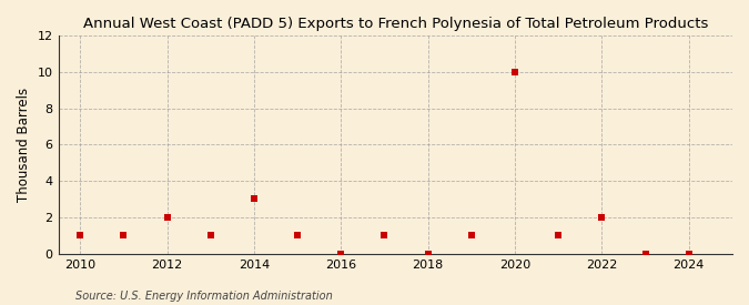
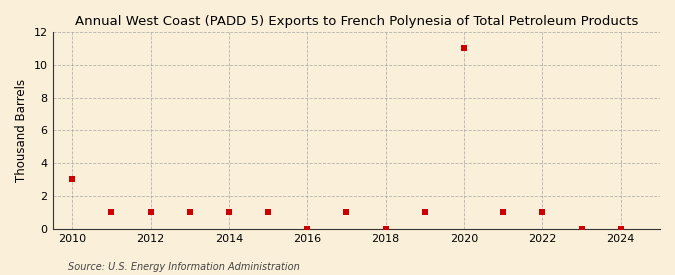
2010: 1 -> 3
2012: 2 -> 1
2014: 3 -> 1
2020: 10 -> 11
2022: 2 -> 1
